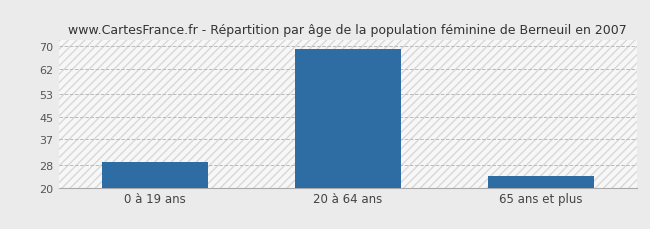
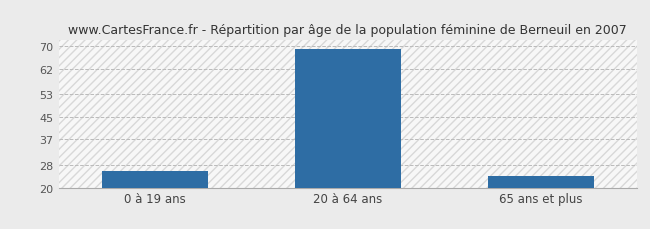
0 à 19 ans: 29 -> 26
